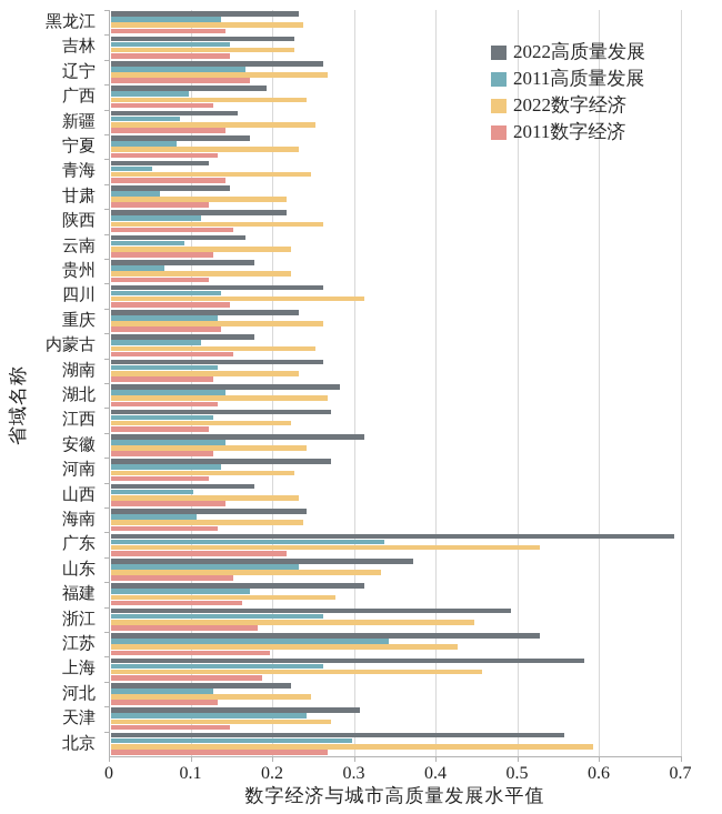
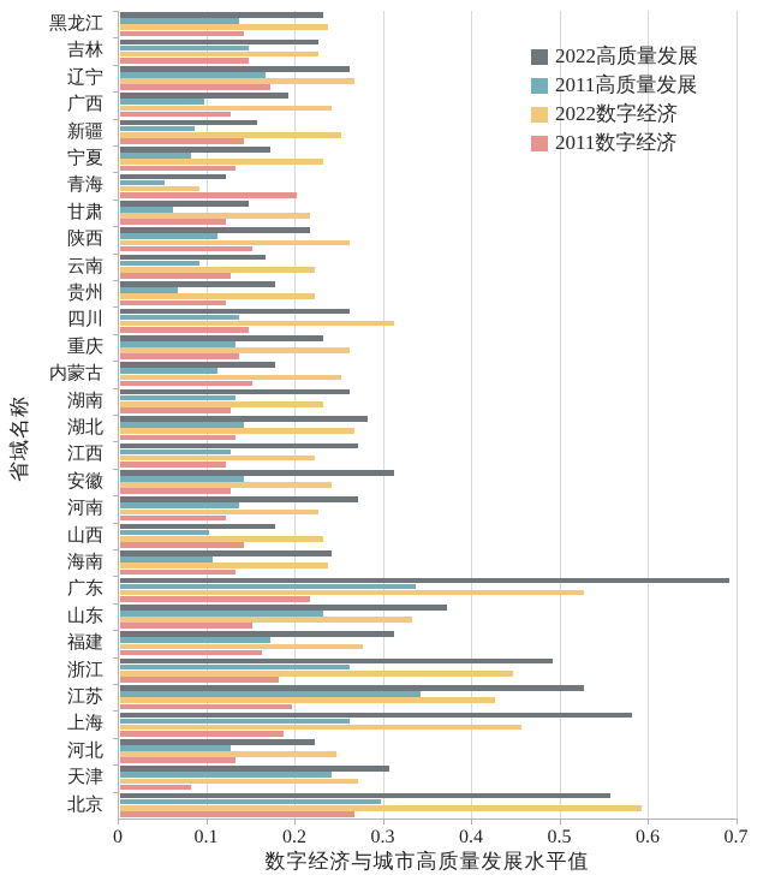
2022数字经济/青海: 0.24 -> 0.09
2011数字经济/青海: 0.14 -> 0.20
2011数字经济/天津: 0.14 -> 0.08
